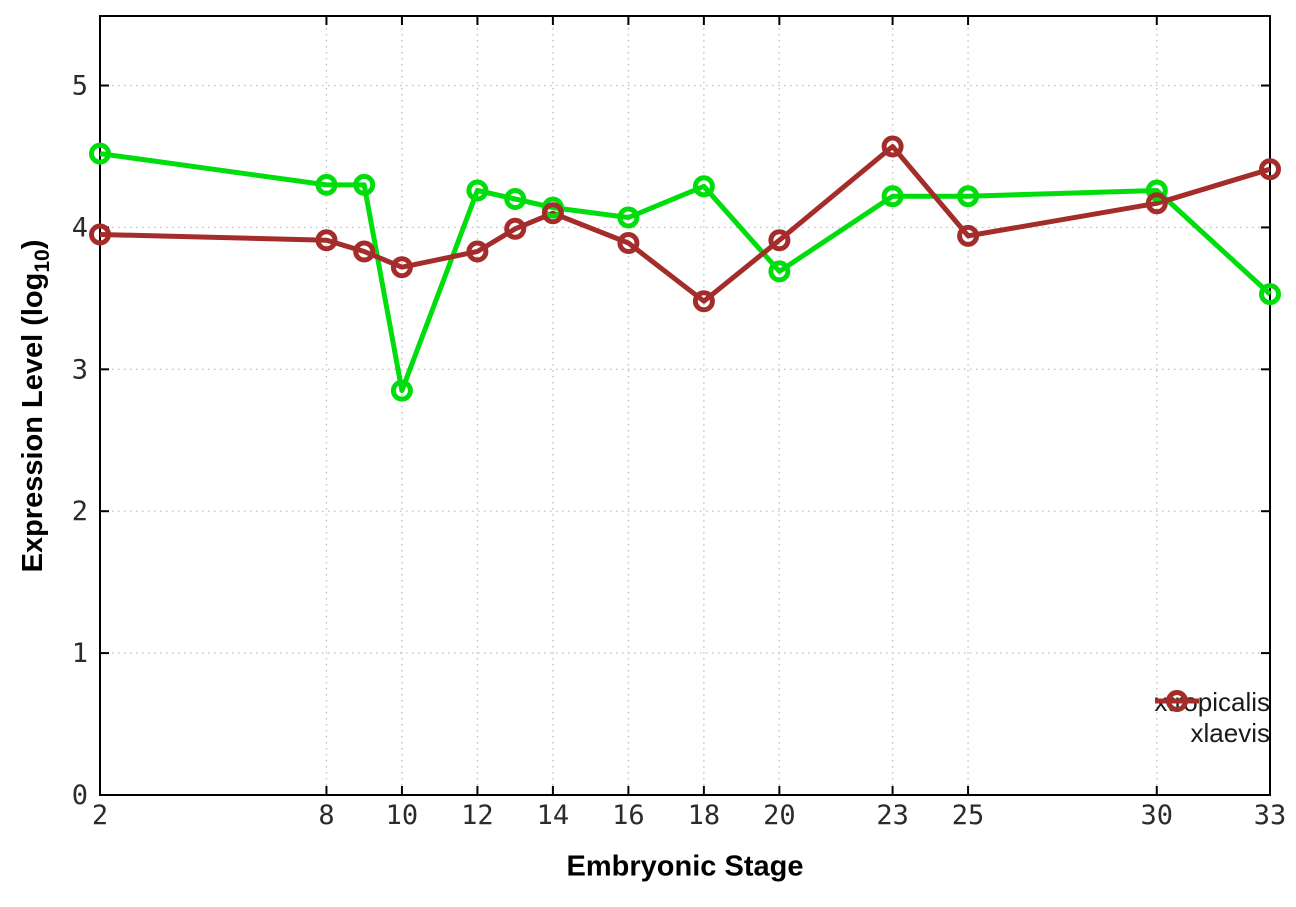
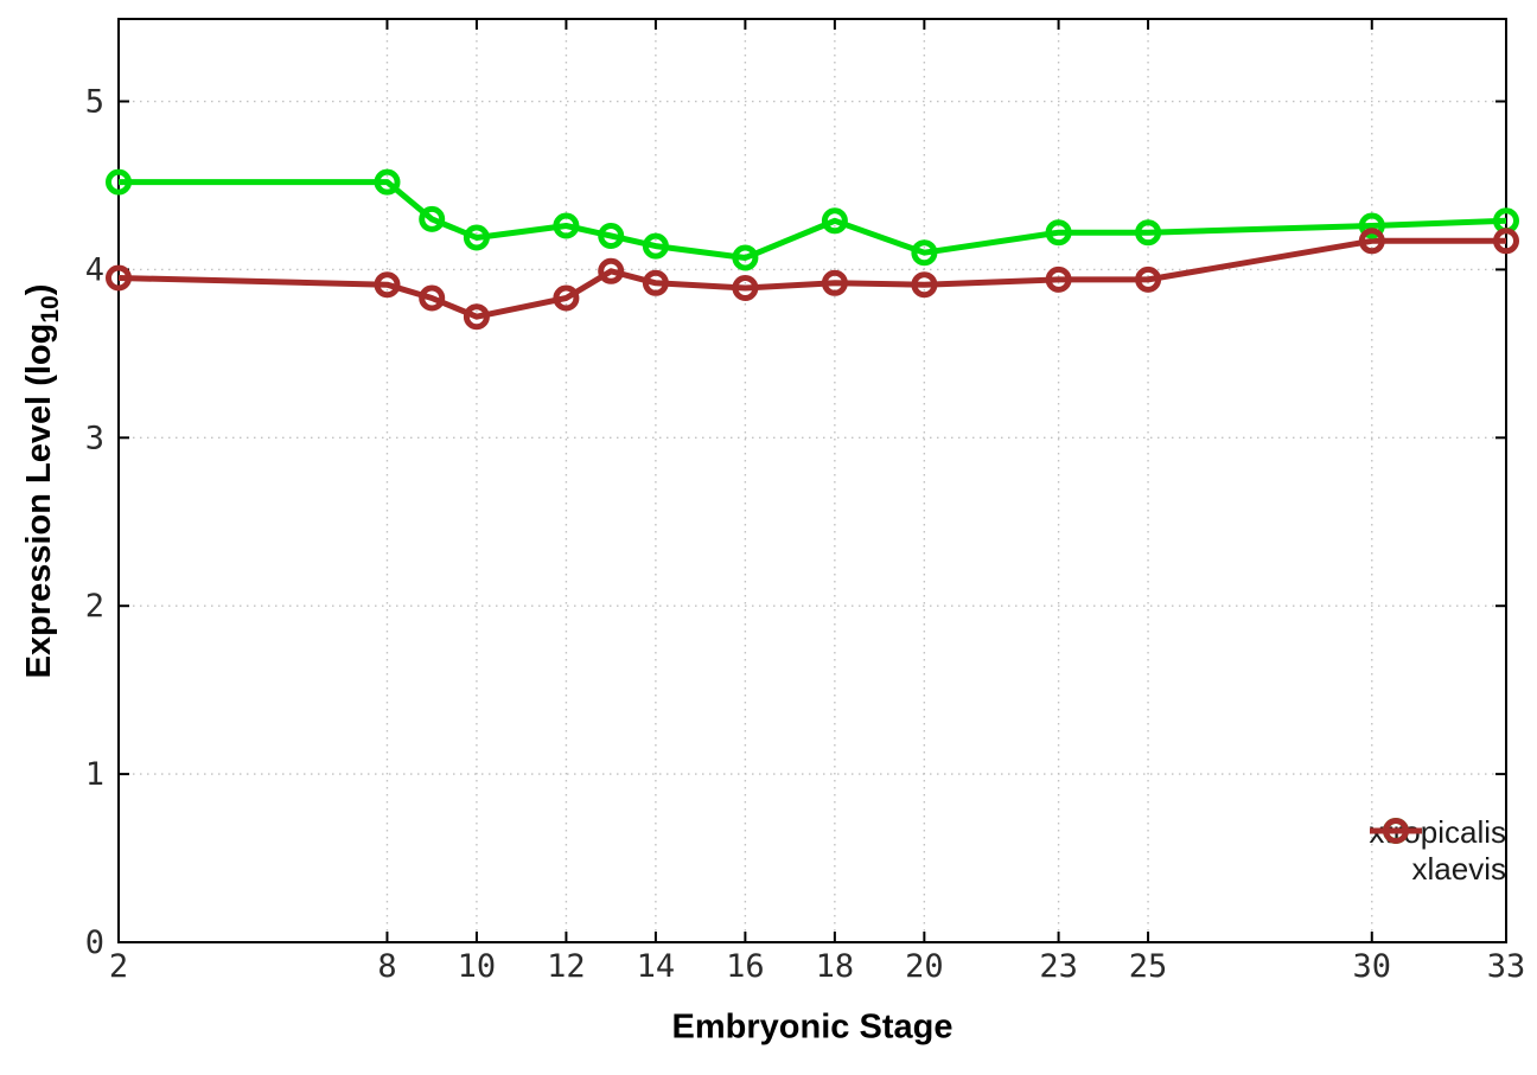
xtropicalis/8: 4.30 -> 4.52
xtropicalis/10: 2.85 -> 4.19
xlaevis/14: 4.10 -> 3.92
xlaevis/18: 3.48 -> 3.92
xtropicalis/20: 3.69 -> 4.10
xlaevis/23: 4.57 -> 3.94
xtropicalis/33: 3.53 -> 4.29
xlaevis/33: 4.41 -> 4.17
